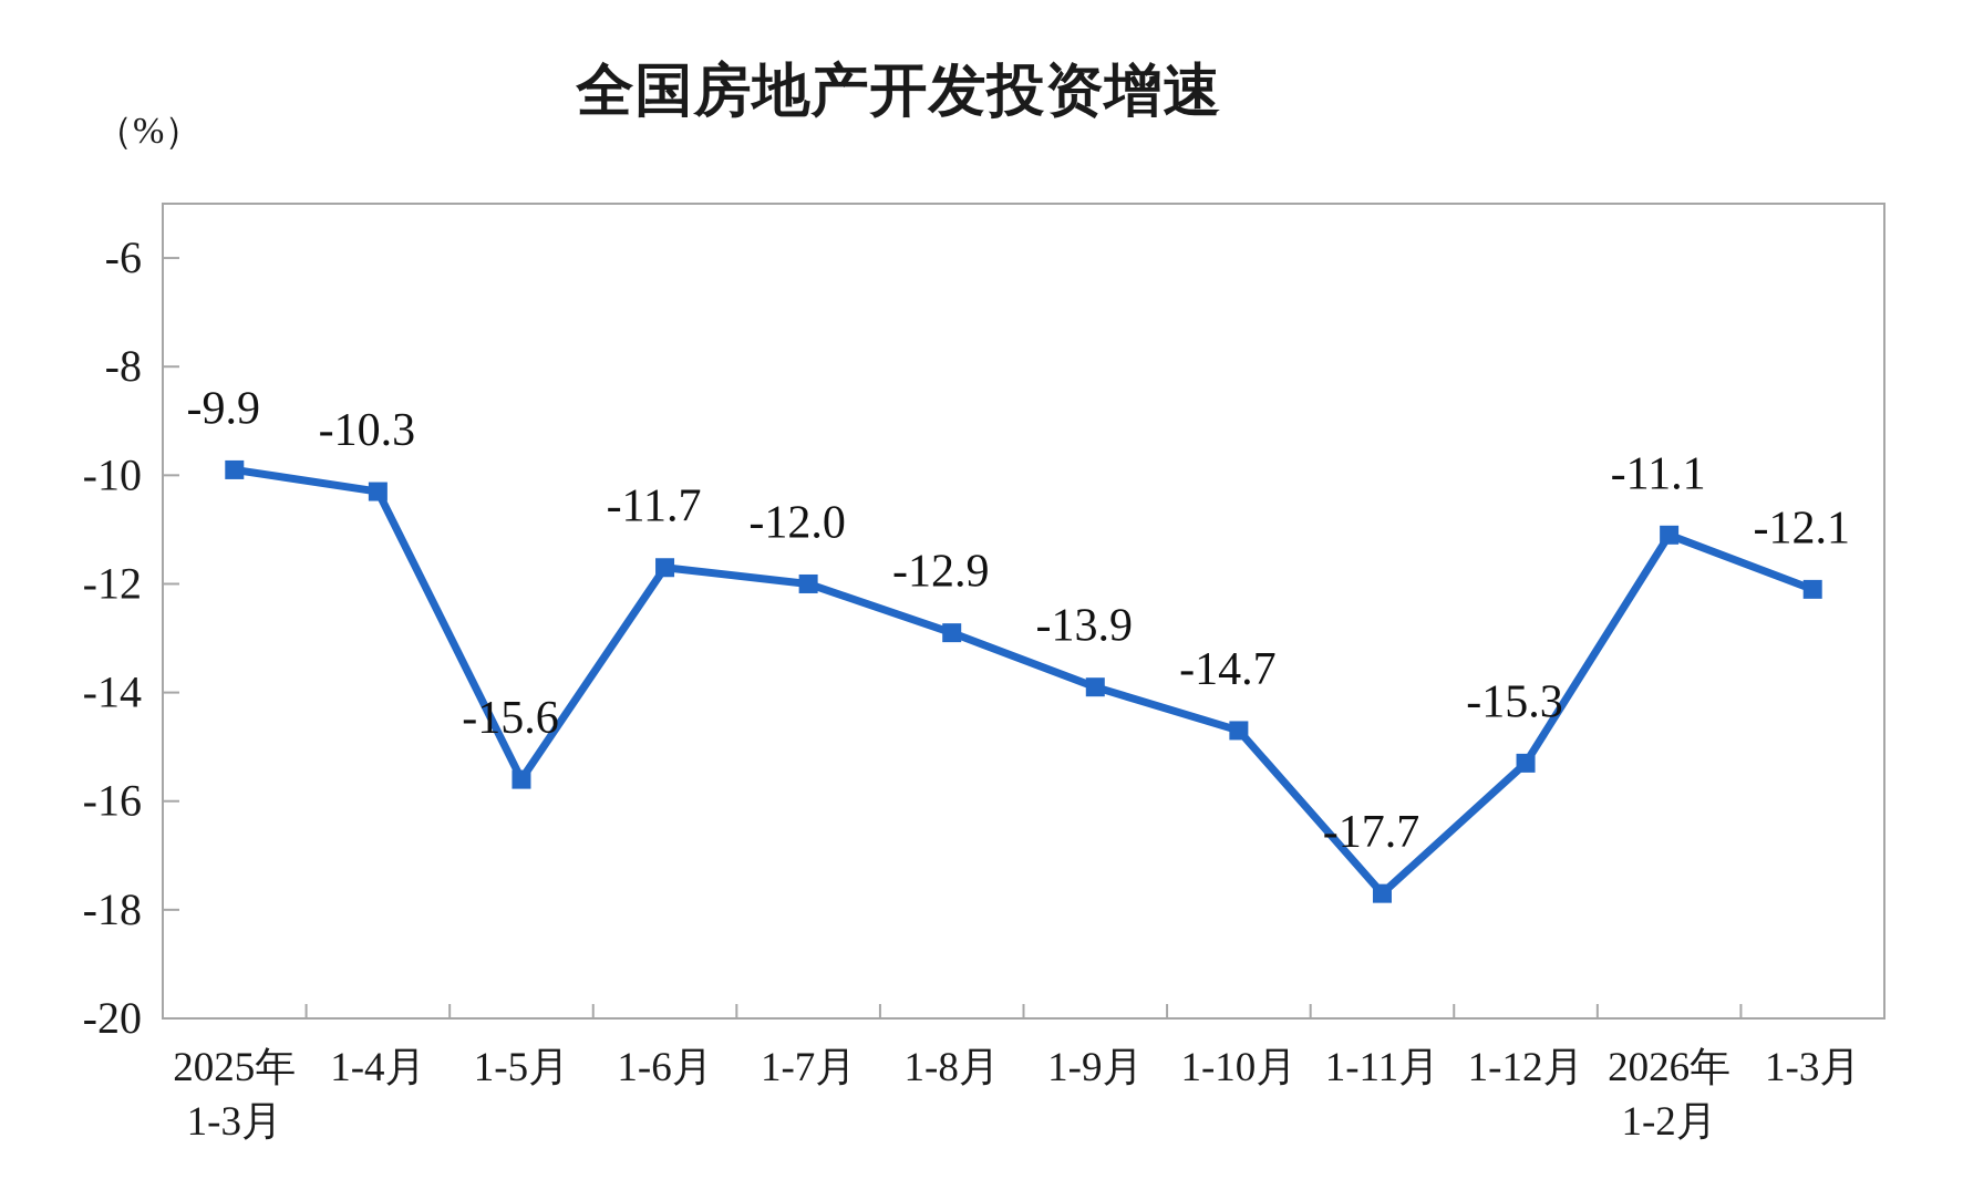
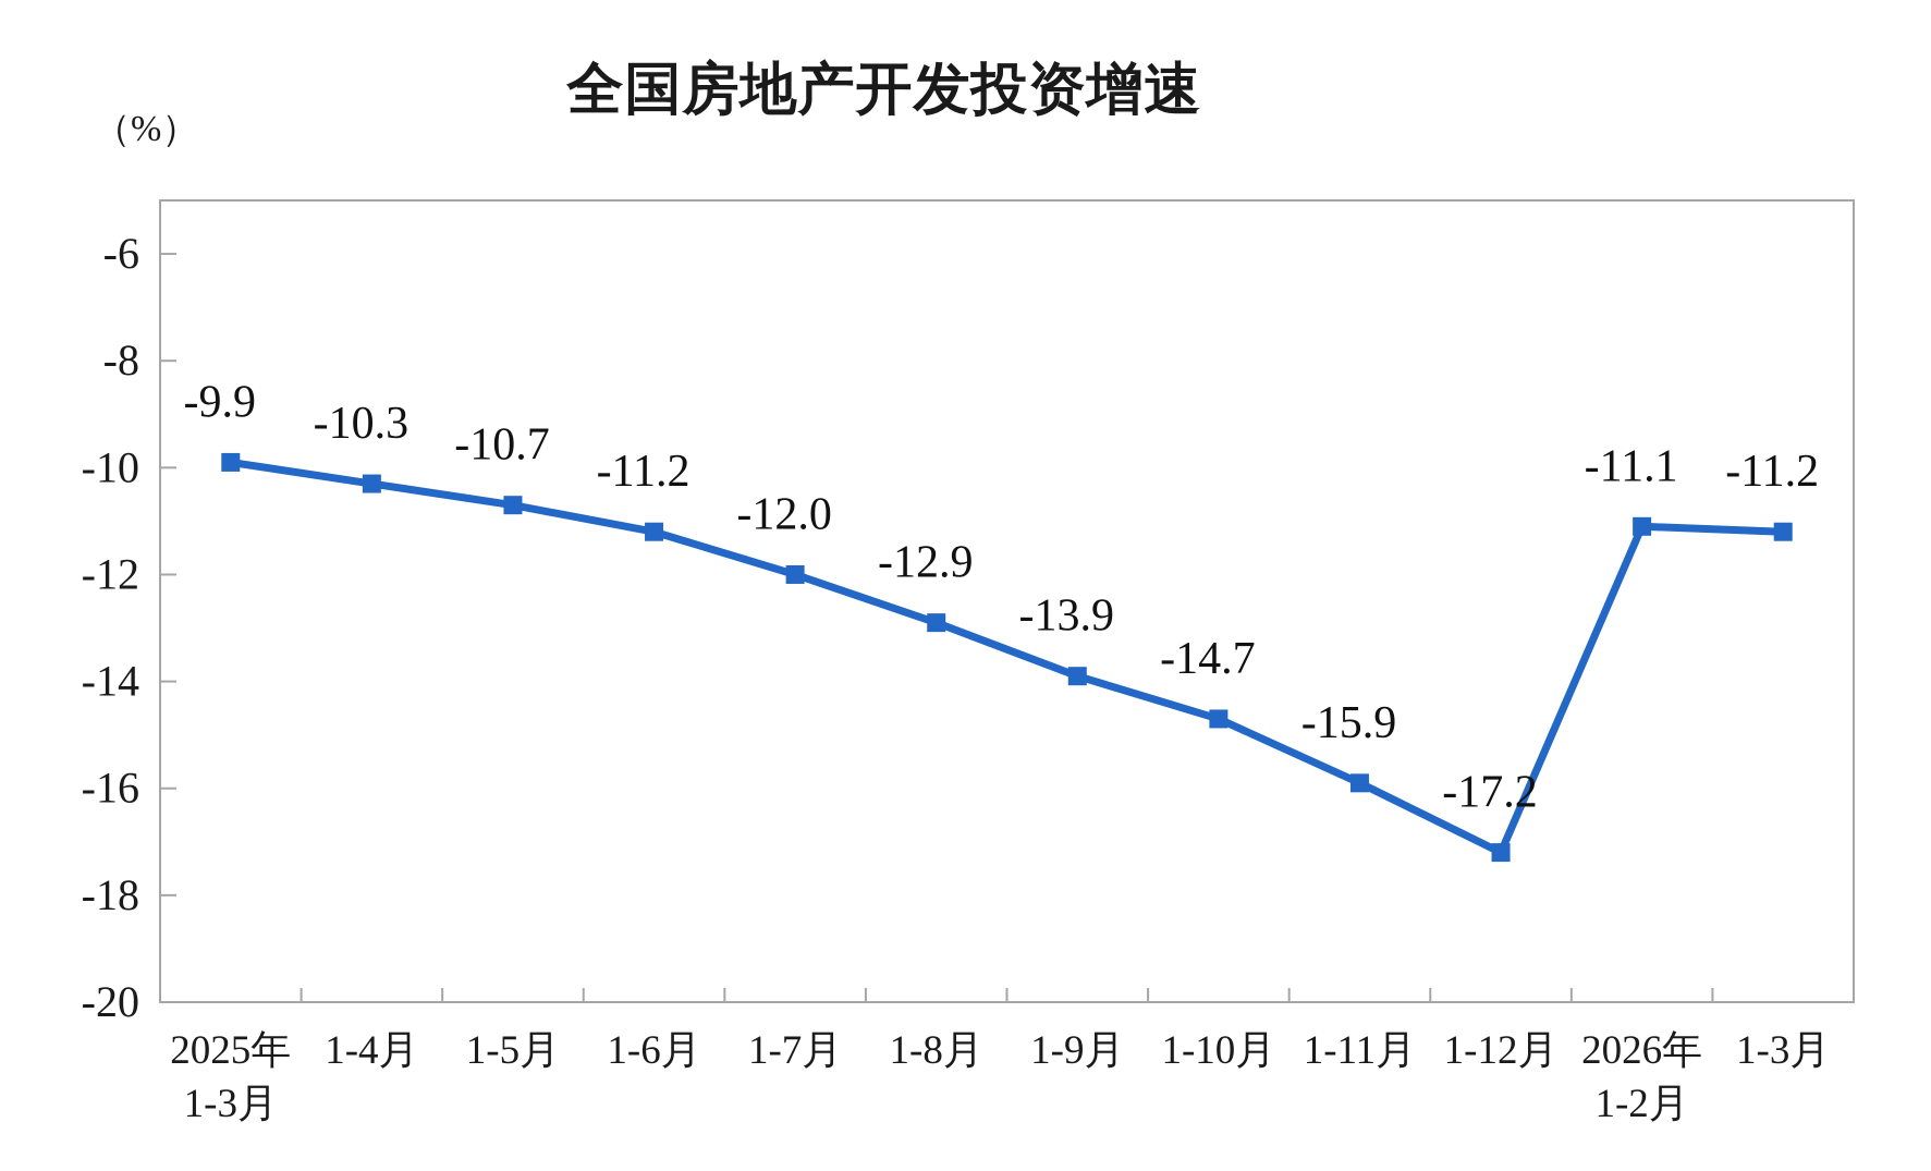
1-5月: -15.6 -> -10.7
1-6月: -11.7 -> -11.2
1-11月: -17.7 -> -15.9
1-12月: -15.3 -> -17.2
1-3月: -12.1 -> -11.2
